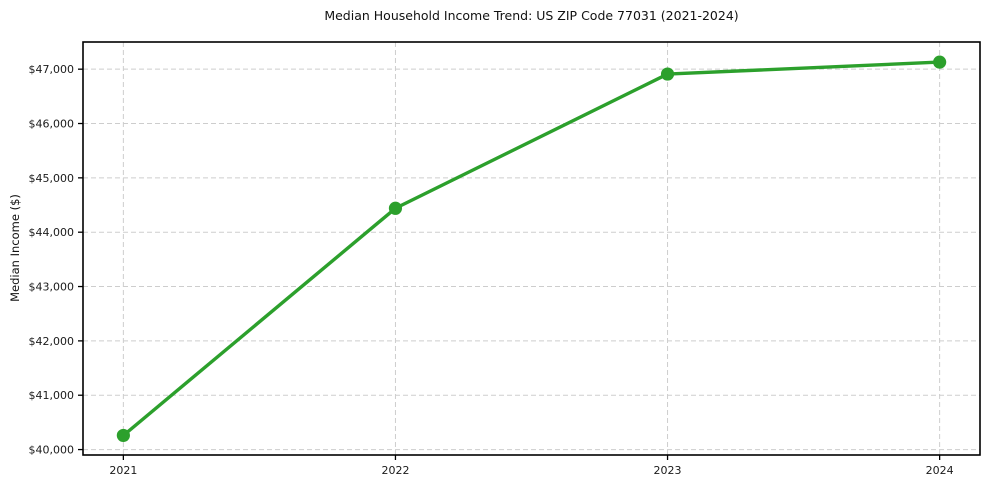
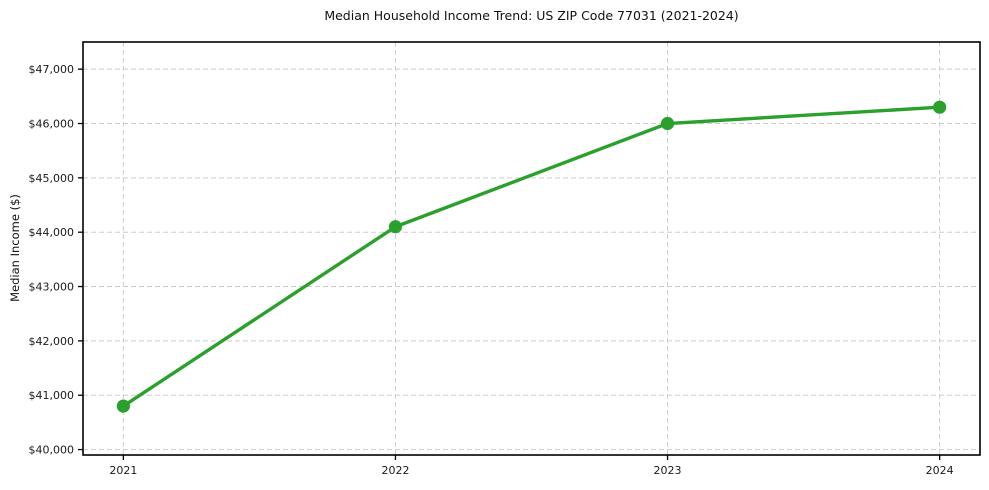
2021: $40300 -> $40800
2022: $44400 -> $44100
2023: $46900 -> $46000
2024: $47100 -> $46300
